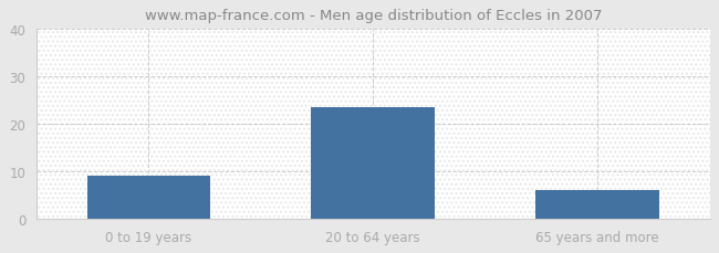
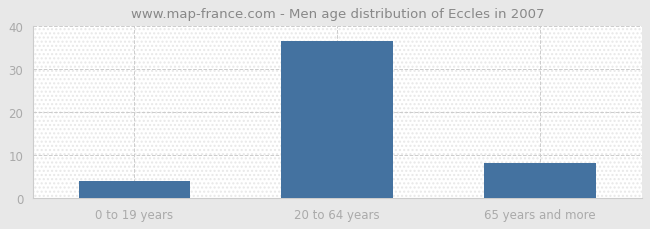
0 to 19 years: 9.0 -> 4.0
20 to 64 years: 23.5 -> 36.5
65 years and more: 6.0 -> 8.0
